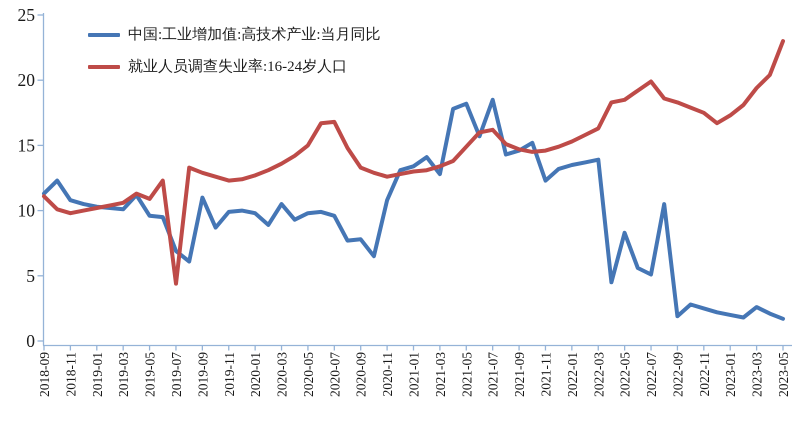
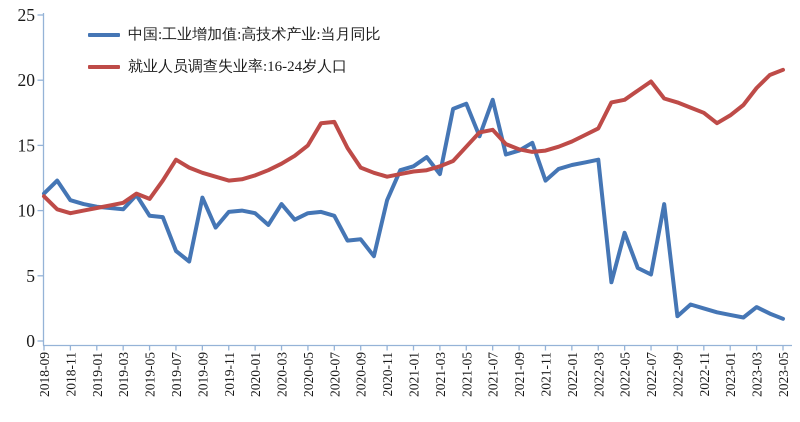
就业人员调查失业率:16-24岁人口/2019-07: 4.4 -> 13.9
就业人员调查失业率:16-24岁人口/2023-05: 23.0 -> 20.8
